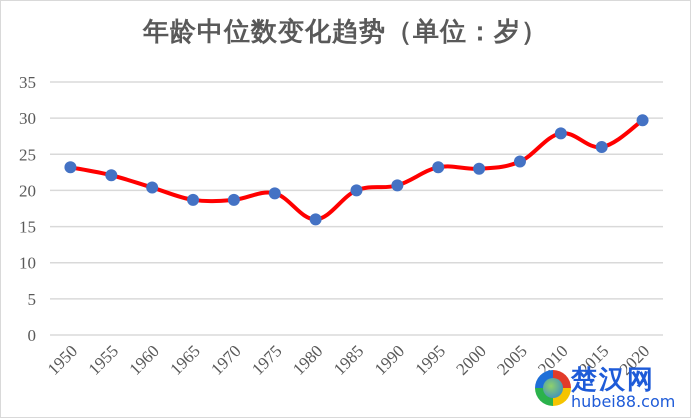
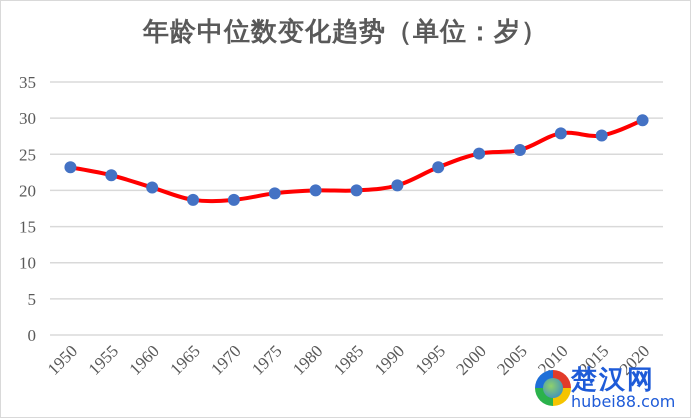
1980: 16 -> 20
2000: 23 -> 25
2005: 24 -> 26
2015: 26 -> 28
